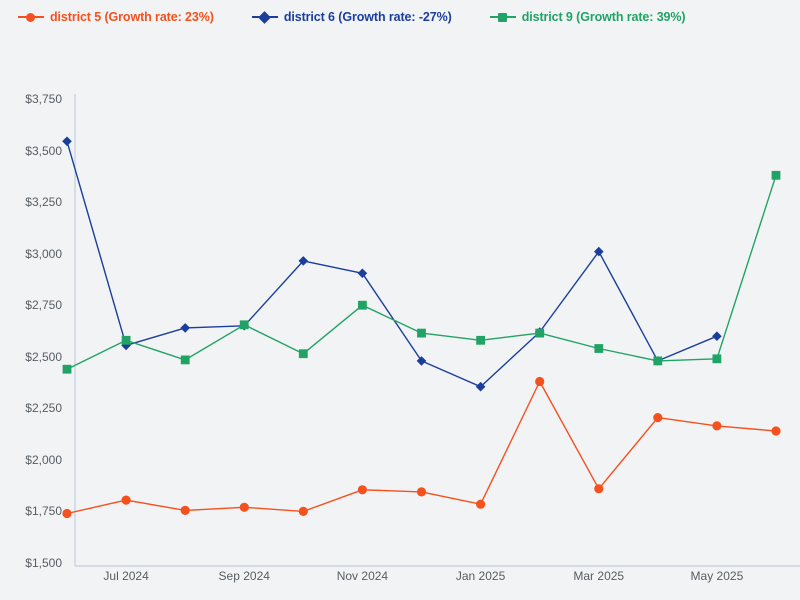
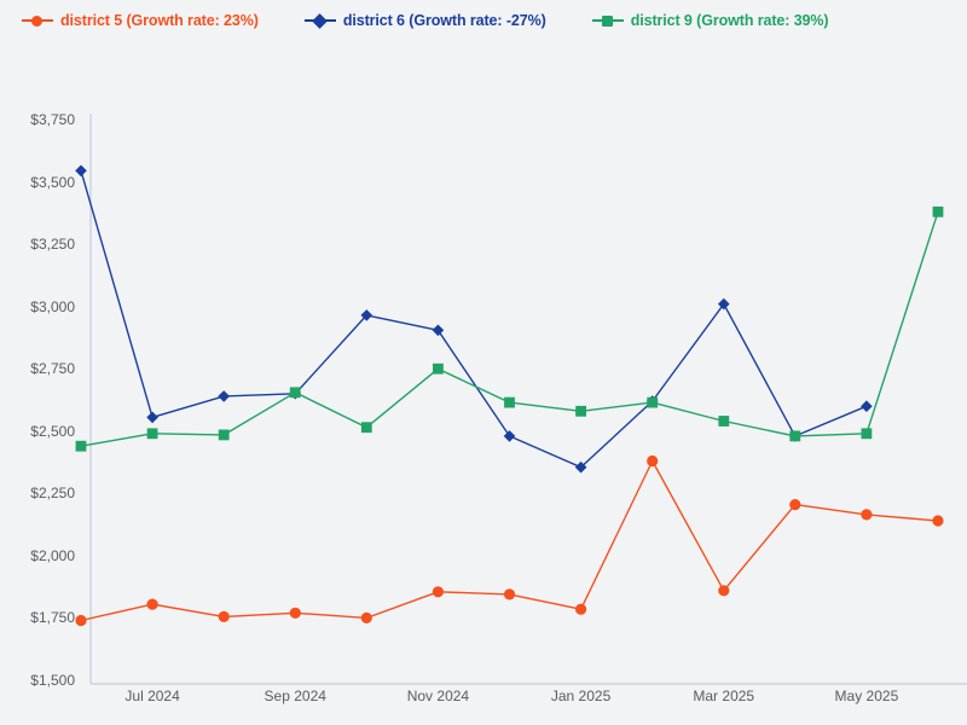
district 9 (Growth rate: 39%)/Jul 2024: $2580 -> $2490
